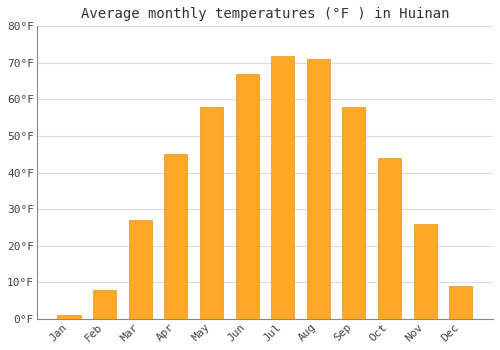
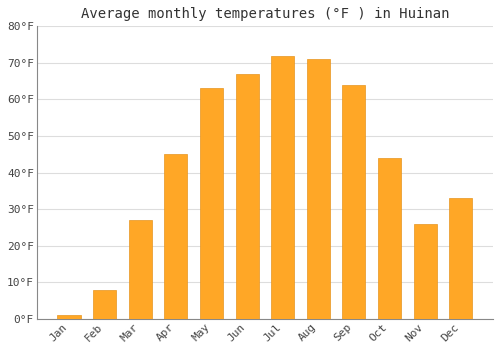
May: 58°F -> 63°F
Sep: 58°F -> 64°F
Dec: 9°F -> 33°F
